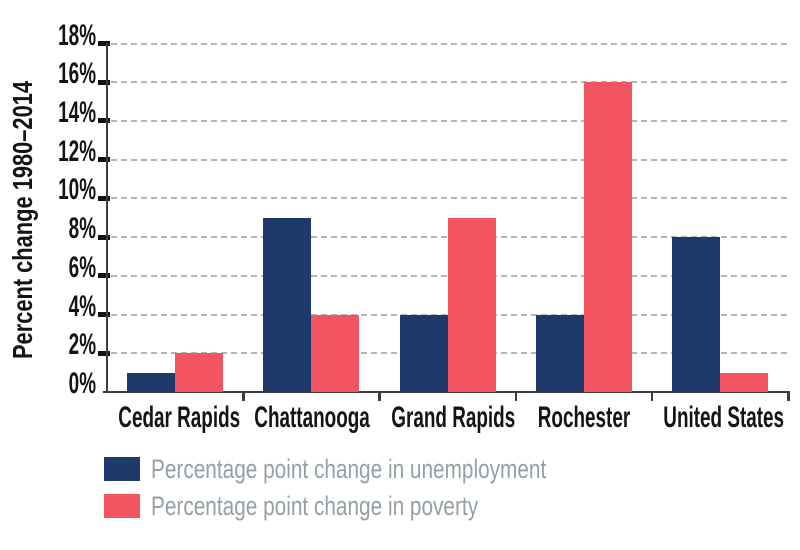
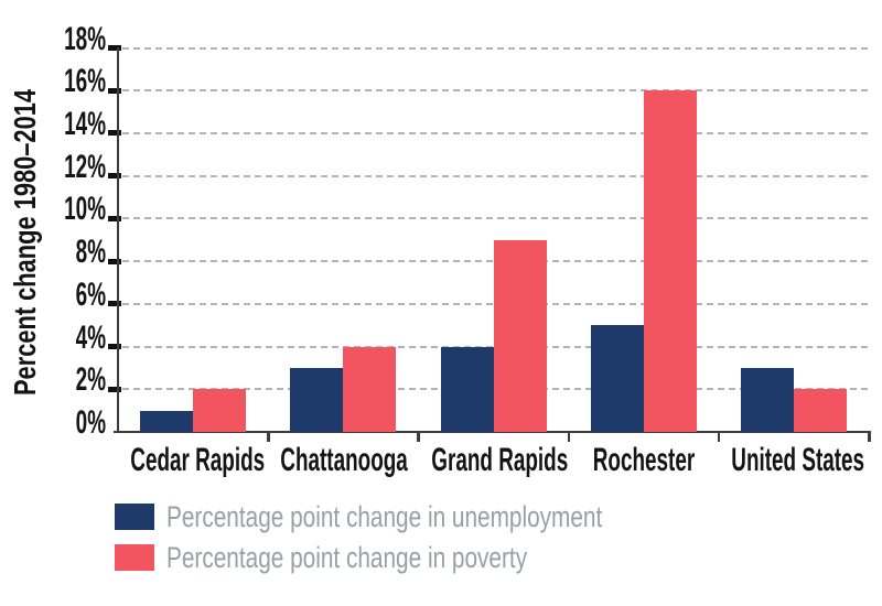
Percentage point change in unemployment/Chattanooga: 9% -> 3%
Percentage point change in unemployment/Rochester: 4% -> 5%
Percentage point change in unemployment/United States: 8% -> 3%
Percentage point change in poverty/United States: 1% -> 2%
